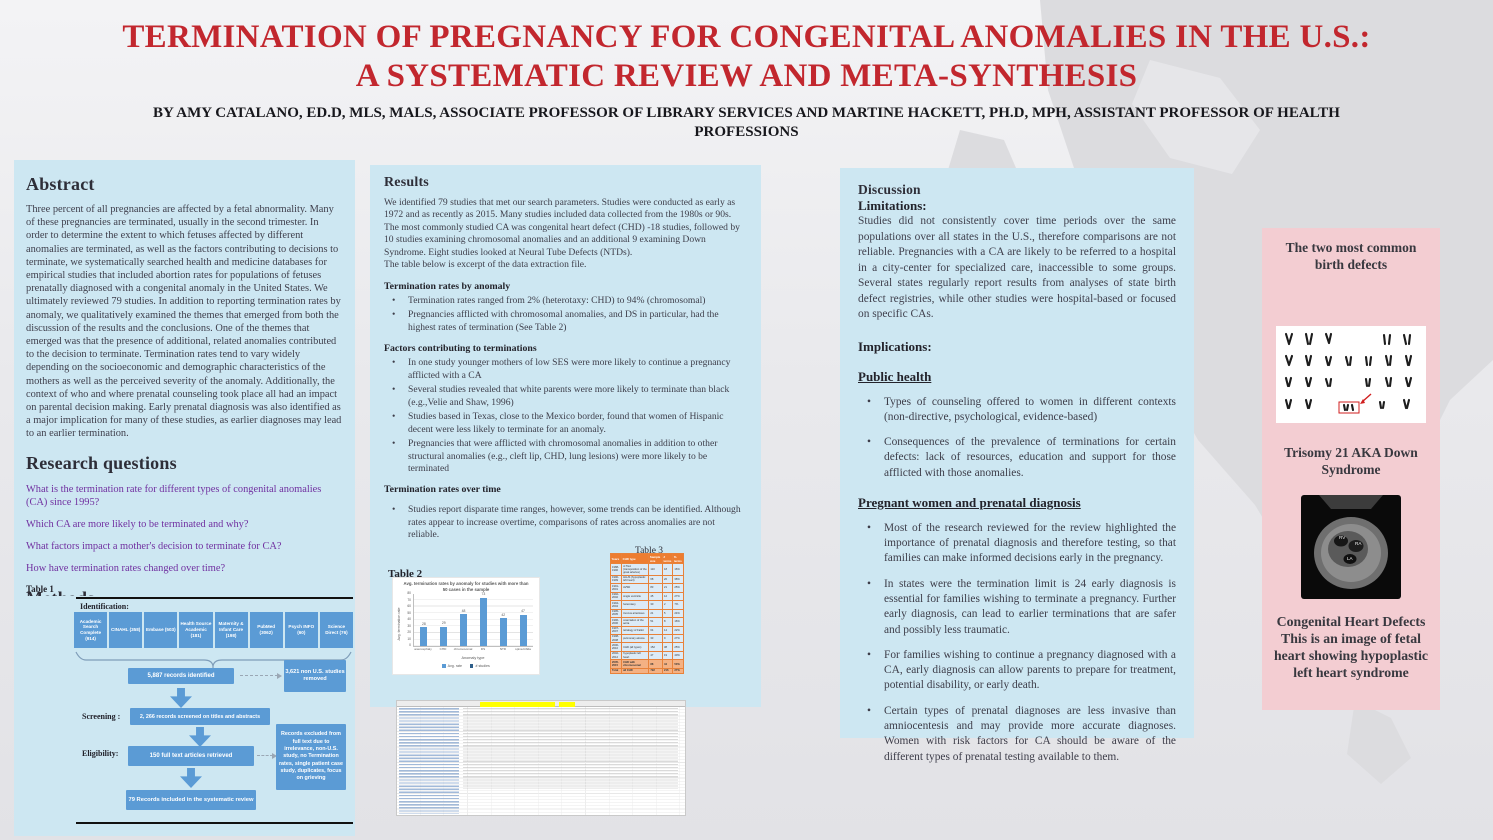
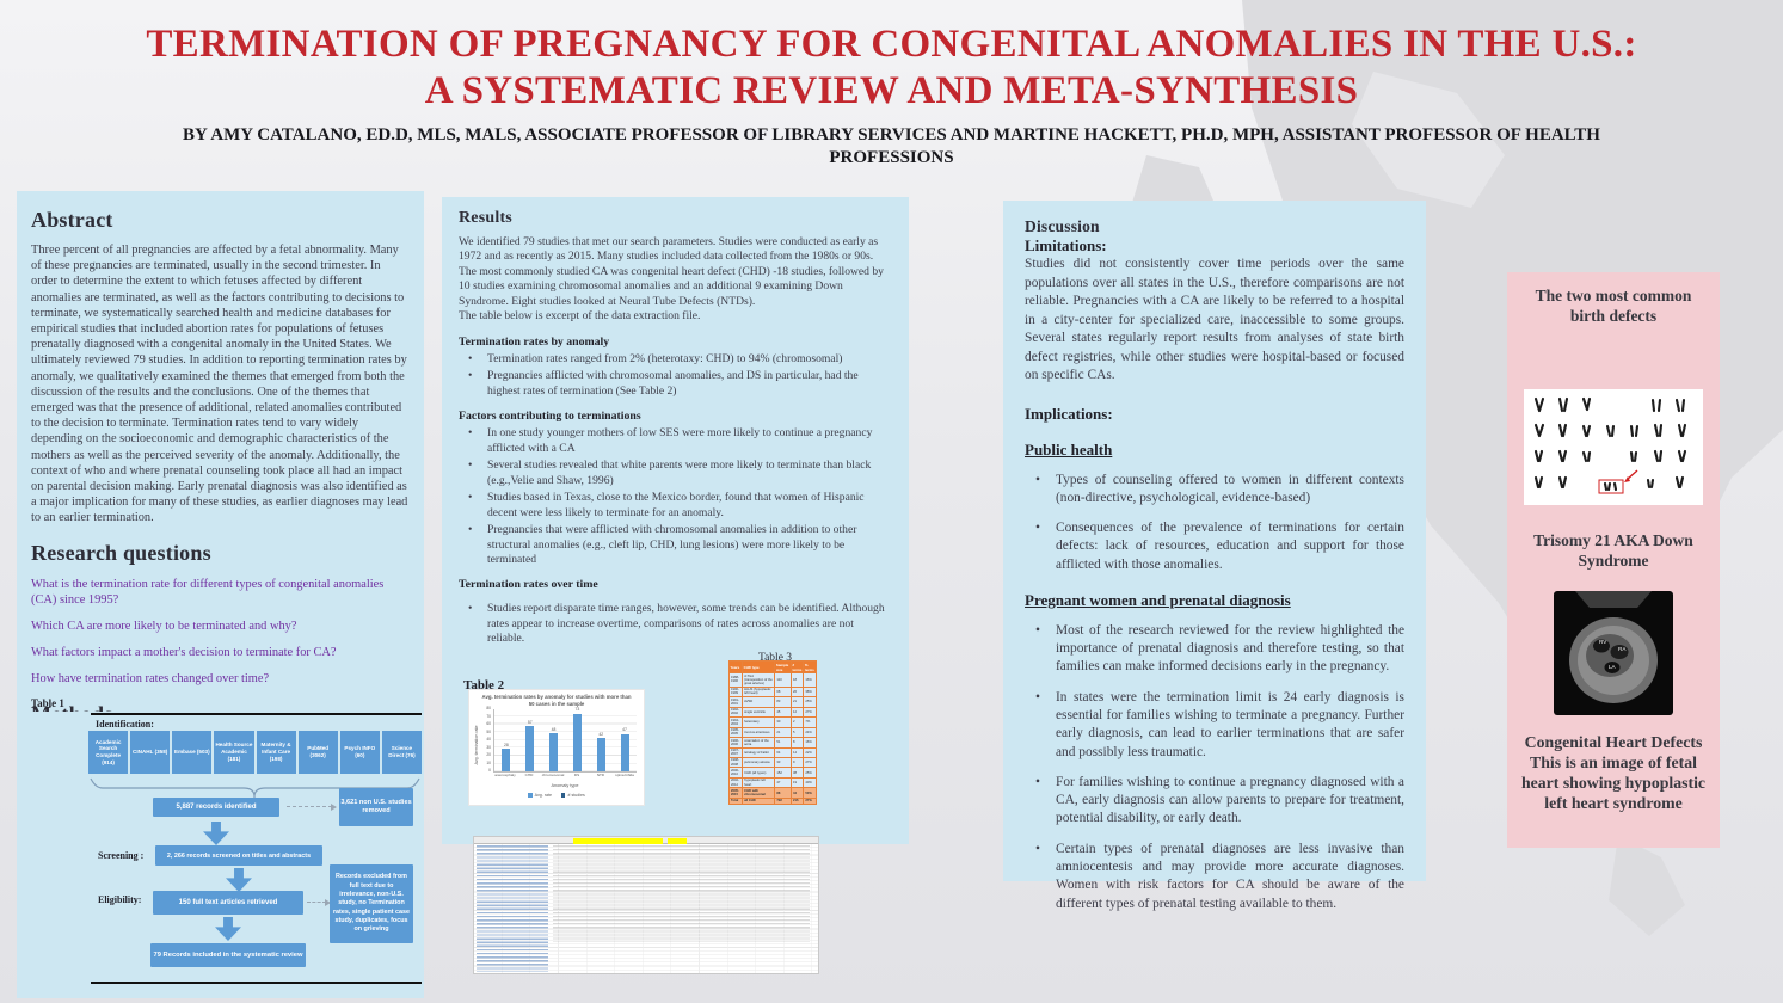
CHD: 29 -> 57
